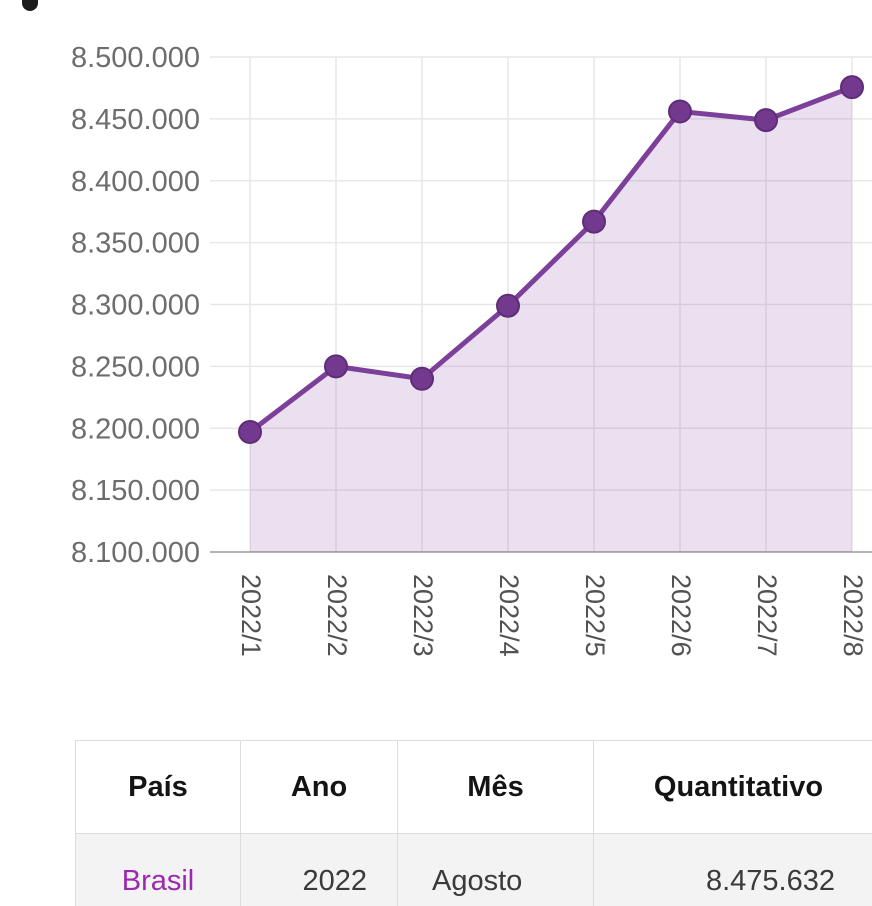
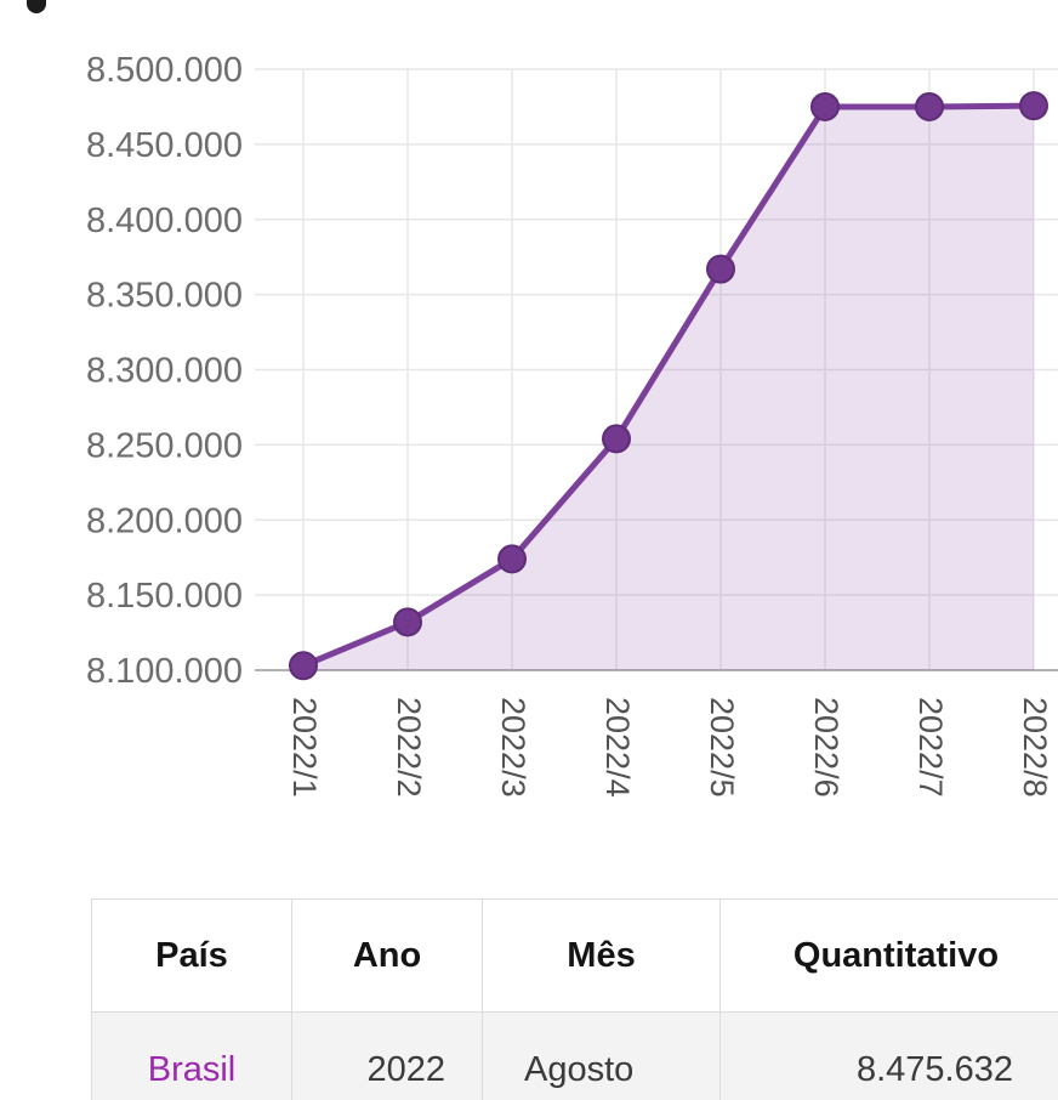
2022/1: 8197000 -> 8103000
2022/2: 8250000 -> 8132000
2022/3: 8240000 -> 8174000
2022/4: 8299000 -> 8254000
2022/6: 8456000 -> 8475000
2022/7: 8449000 -> 8475000
